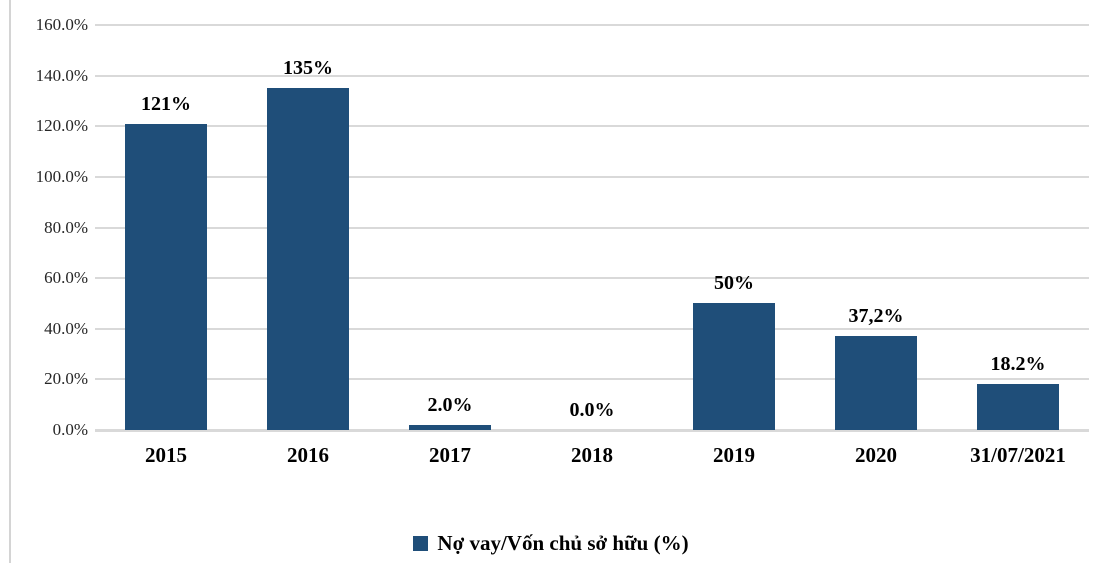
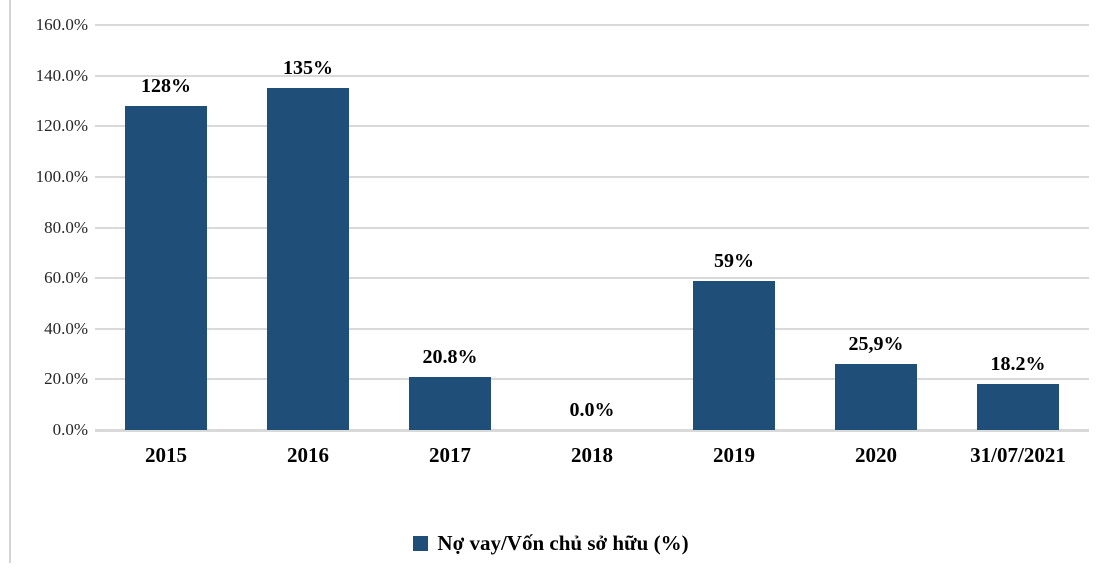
2015: 121% -> 128%
2017: 2.0% -> 20.8%
2019: 50% -> 59%
2020: 37,2% -> 25,9%
